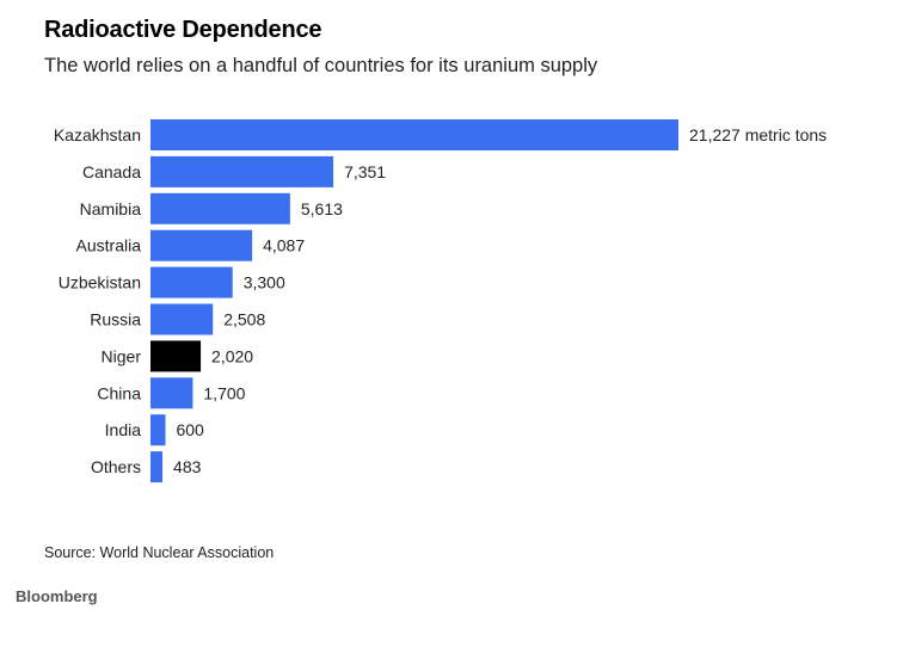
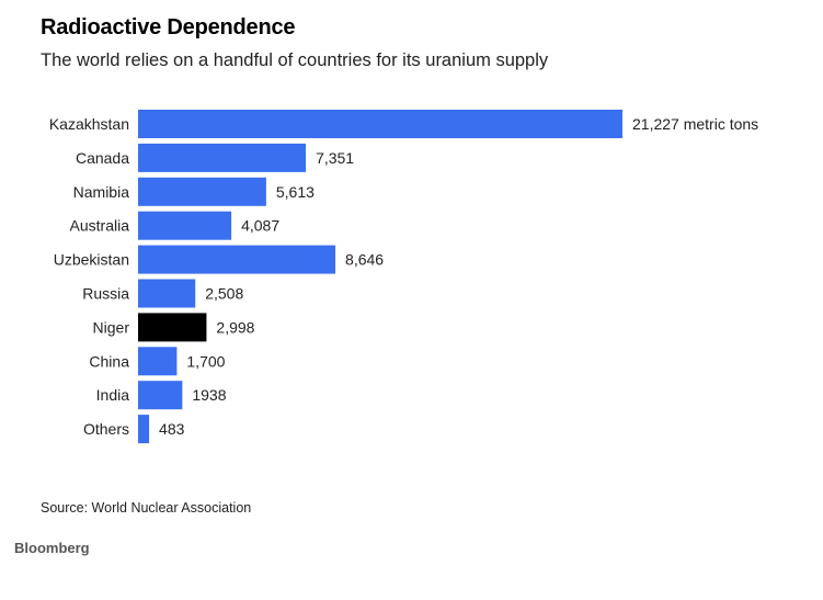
Uzbekistan: 3,300 -> 8,646
Niger: 2,020 -> 2,998
India: 600 -> 1938
